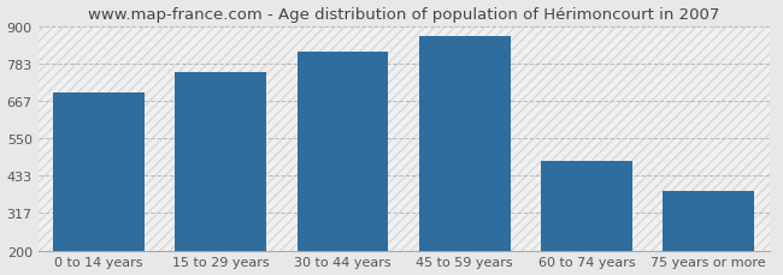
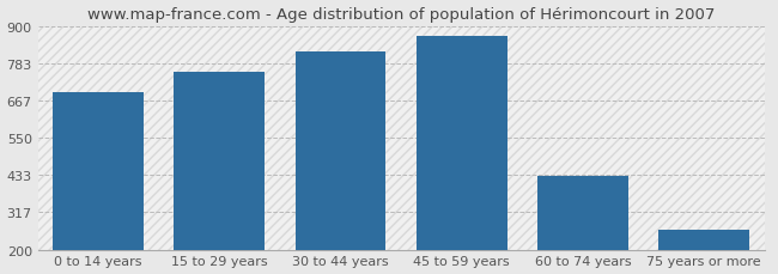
60 to 74 years: 480 -> 430
75 years or more: 385 -> 263
